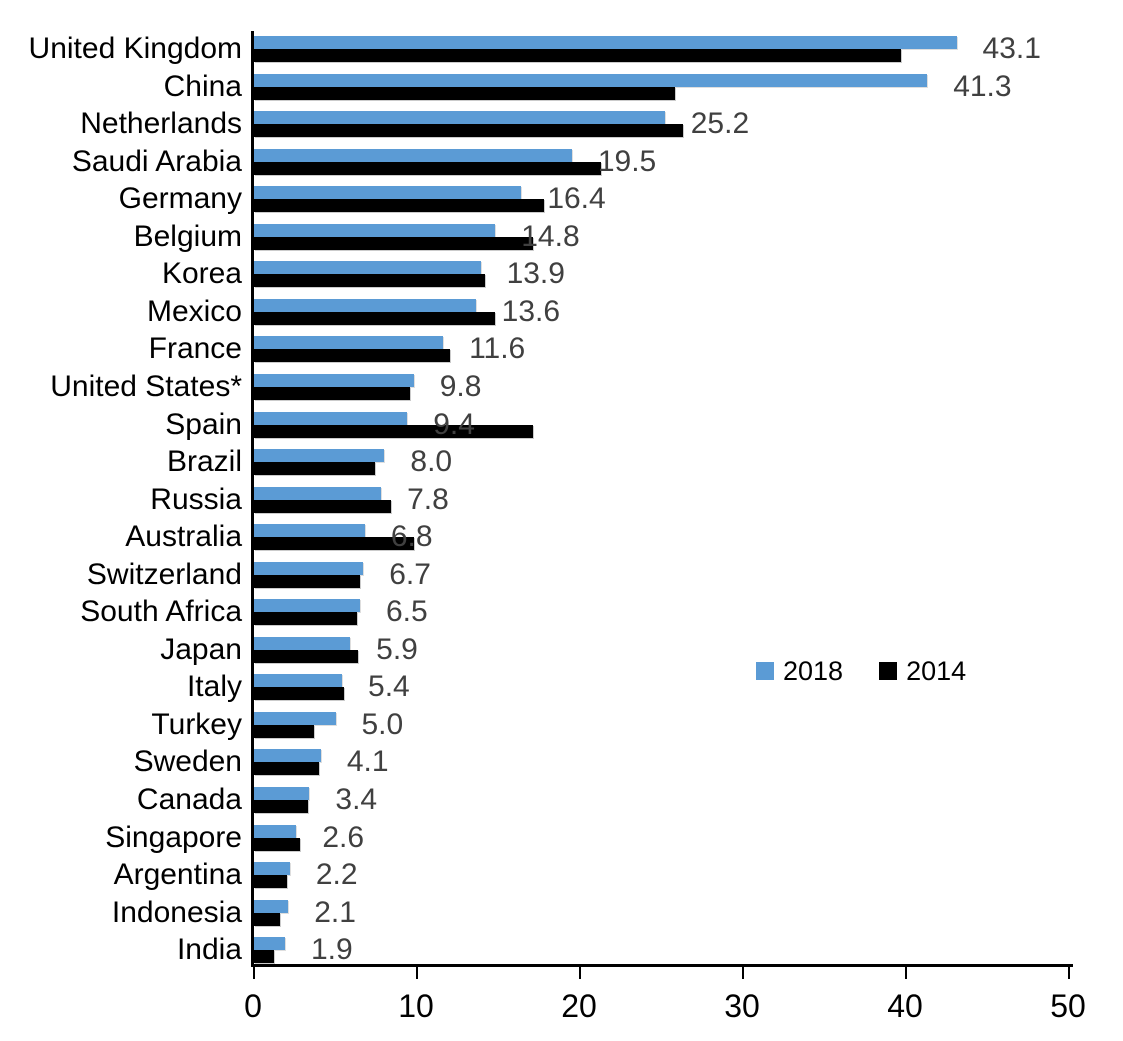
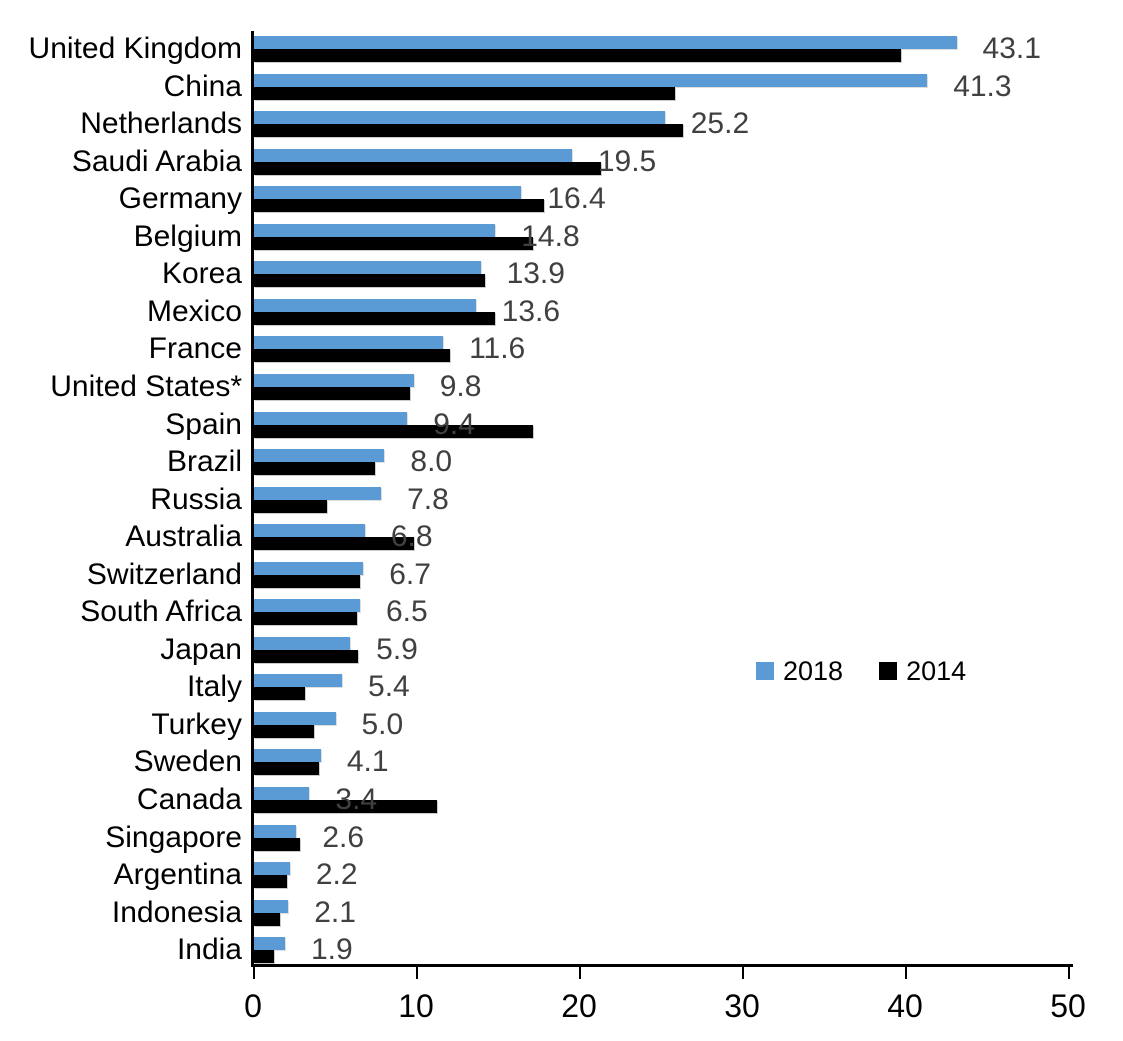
2014/Russia: 8.4 -> 4.5
2014/Italy: 5.5 -> 3.1
2014/Canada: 3.3 -> 11.2
